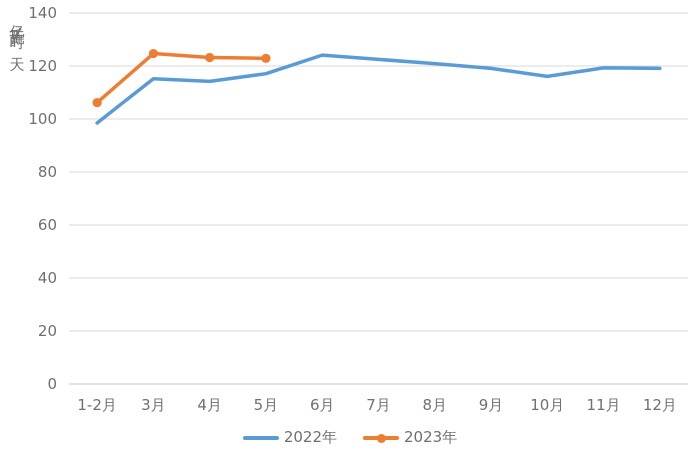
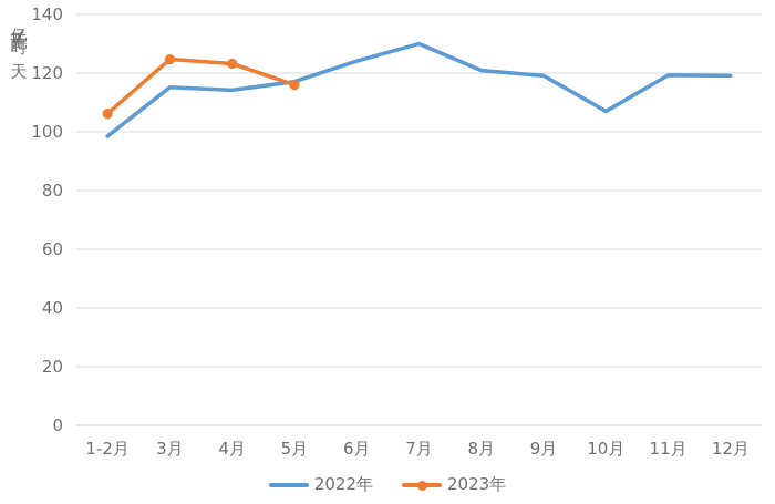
2023年/5月: 123 -> 116
2022年/7月: 122 -> 130
2022年/10月: 116 -> 107
